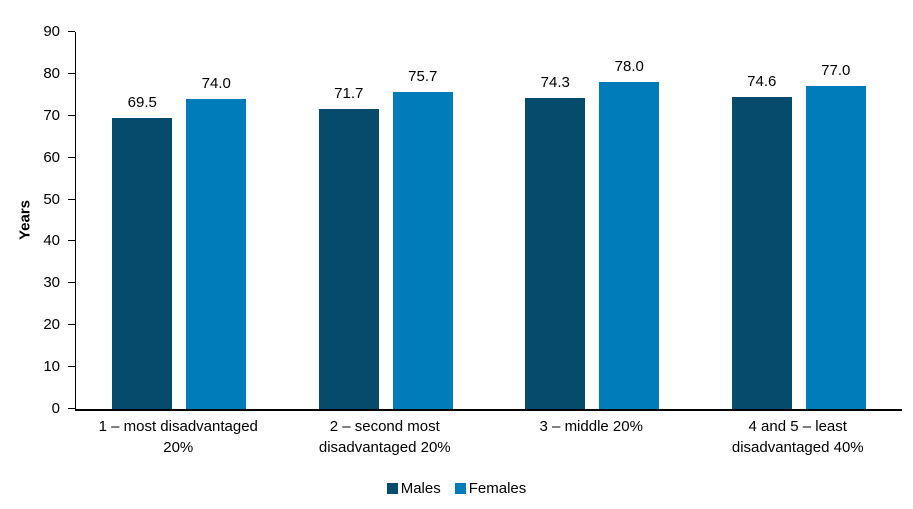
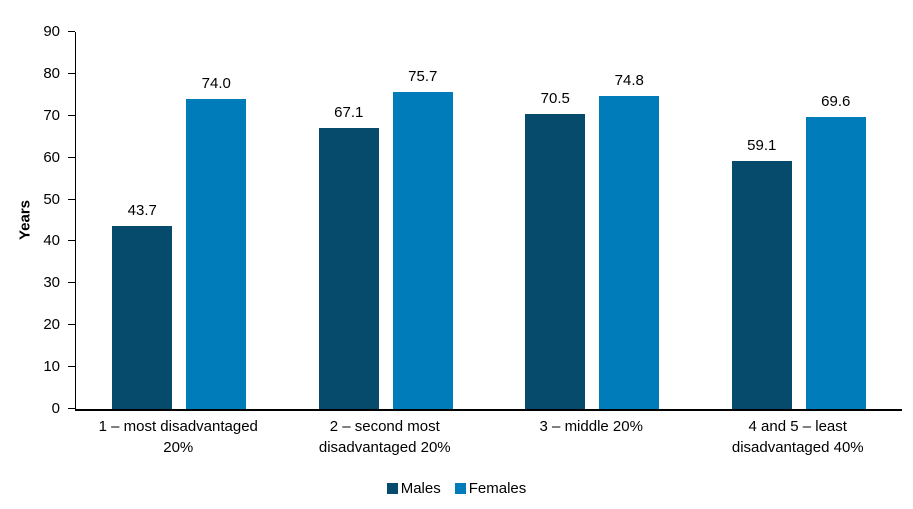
Males/1 – most disadvantaged 20%: 69.5 -> 43.7
Males/2 – second most disadvantaged 20%: 71.7 -> 67.1
Males/3 – middle 20%: 74.3 -> 70.5
Females/3 – middle 20%: 78.0 -> 74.8
Males/4 and 5 – least disadvantaged 40%: 74.6 -> 59.1
Females/4 and 5 – least disadvantaged 40%: 77.0 -> 69.6
